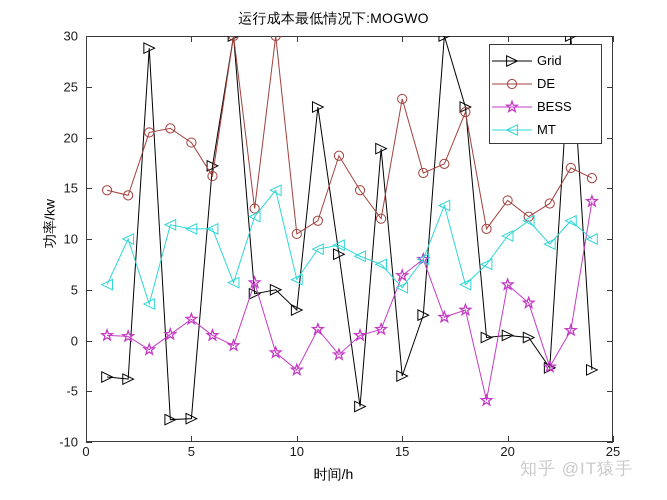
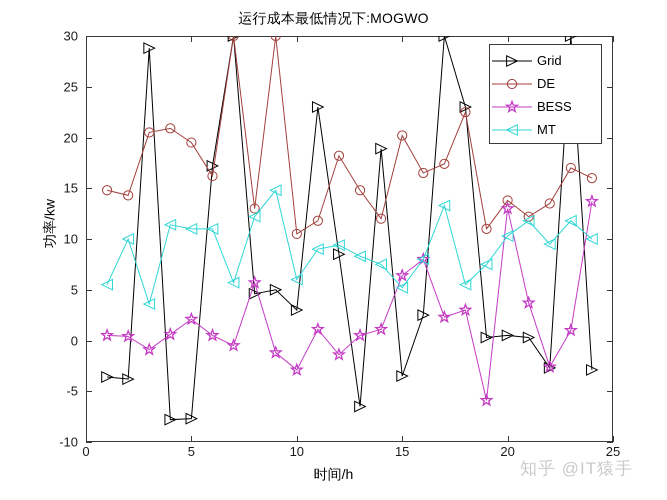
DE/15: 23.8 -> 20.2
BESS/20: 5.5 -> 13.0
